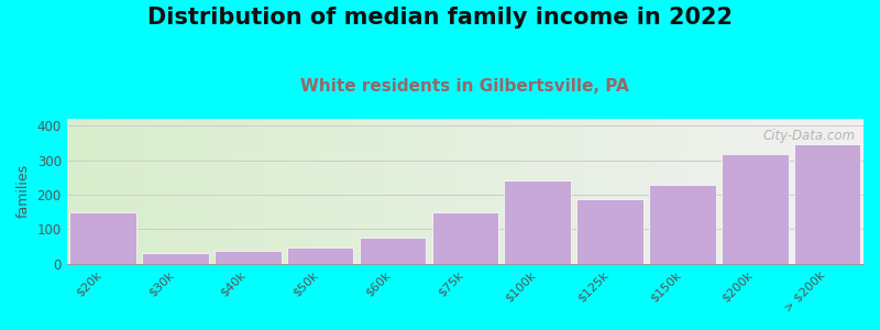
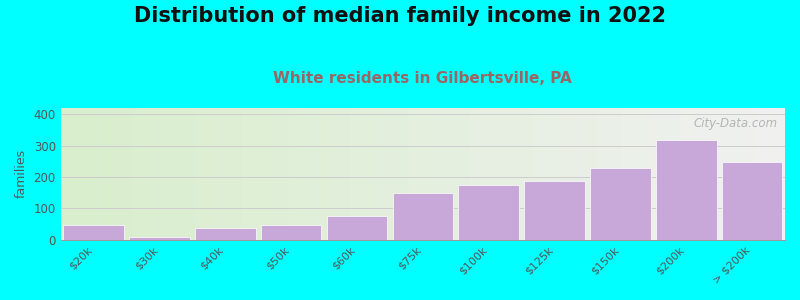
$20k: 150 -> 47
$30k: 30 -> 8
$100k: 240 -> 175
> $200k: 345 -> 248
